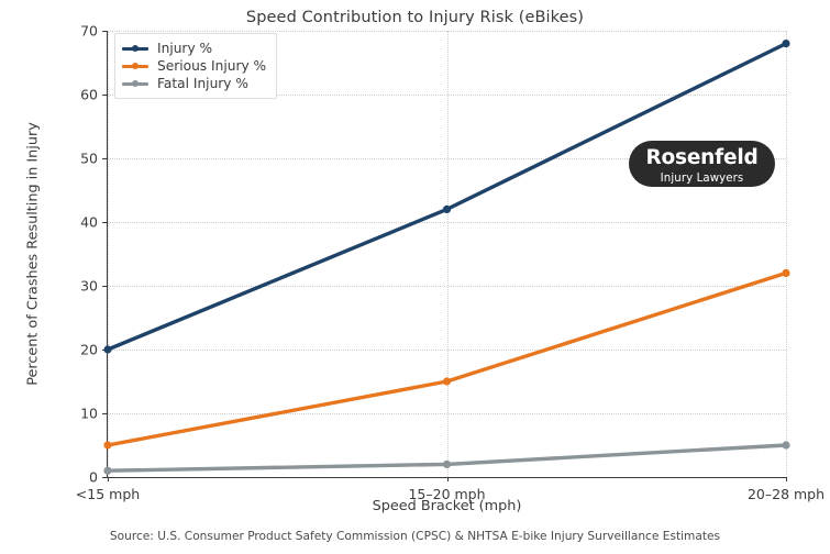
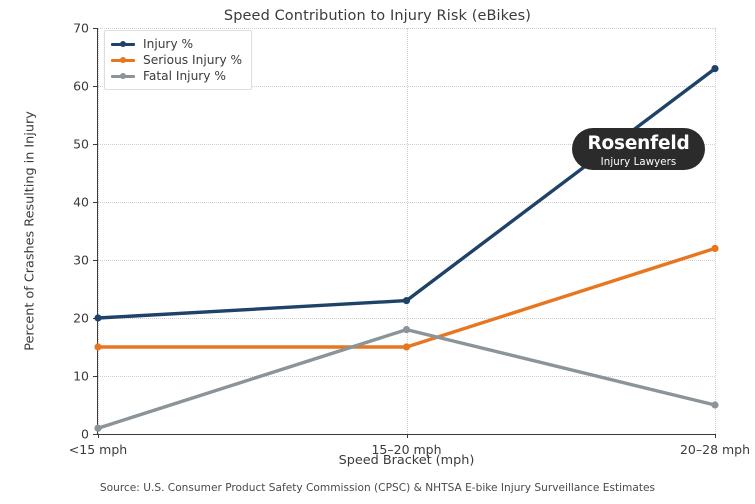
Serious Injury %/<15 mph: 5 -> 15
Injury %/15–20 mph: 42 -> 23
Fatal Injury %/15–20 mph: 2 -> 18
Injury %/20–28 mph: 68 -> 63
